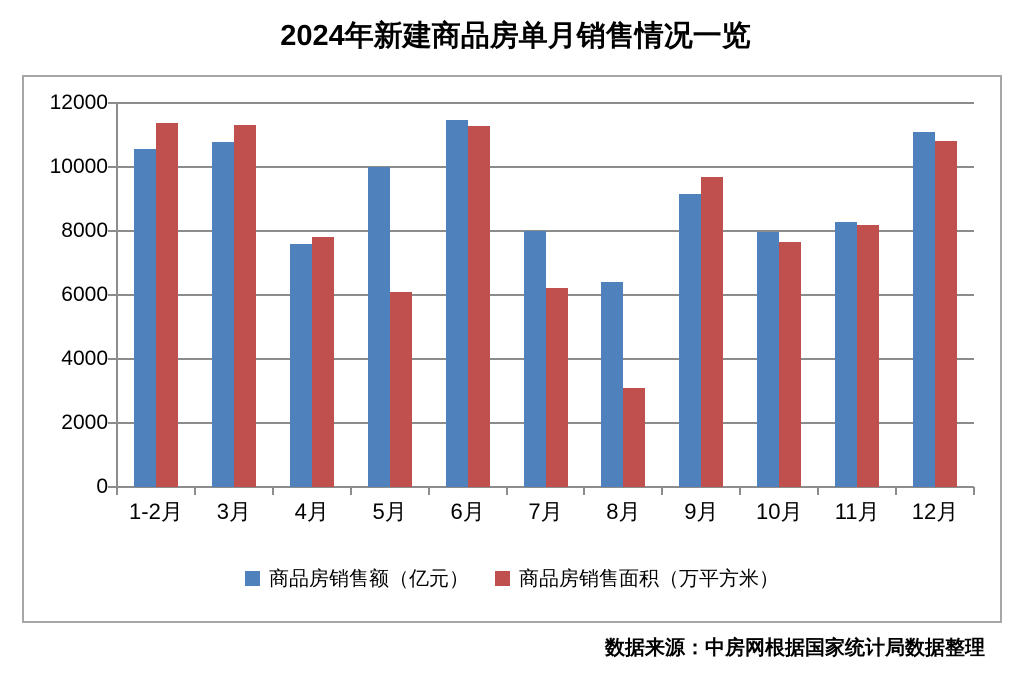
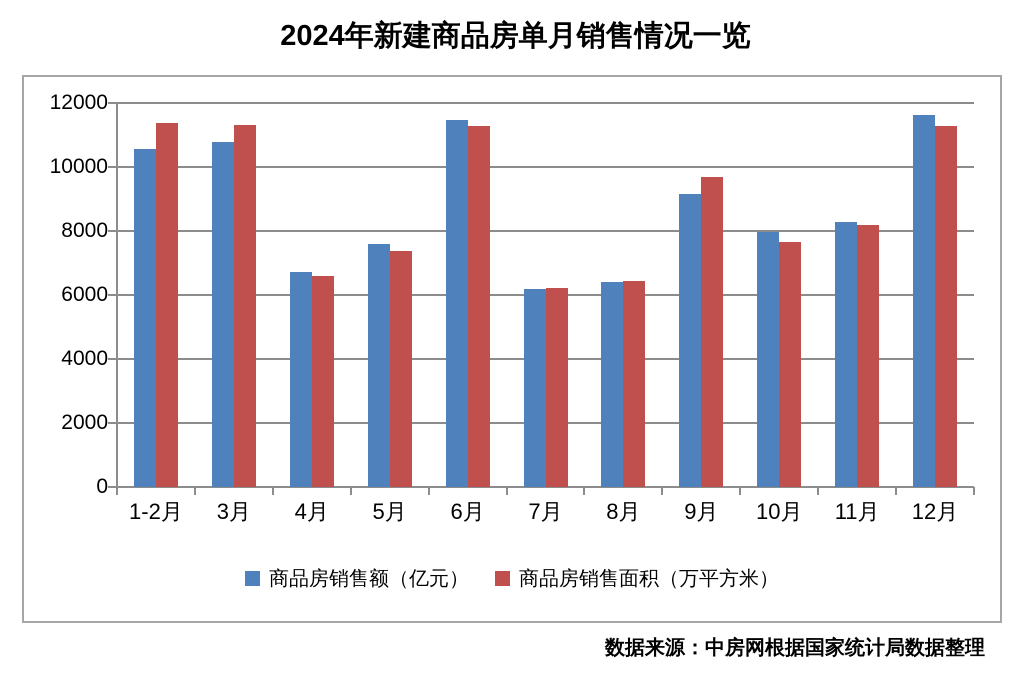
商品房销售额（亿元）/4月: 7600 -> 6700
商品房销售面积（万平方米）/4月: 7800 -> 6600
商品房销售额（亿元）/5月: 10000 -> 7600
商品房销售面积（万平方米）/5月: 6100 -> 7400
商品房销售额（亿元）/7月: 8000 -> 6200
商品房销售面积（万平方米）/8月: 3100 -> 6500
商品房销售额（亿元）/12月: 11100 -> 11600
商品房销售面积（万平方米）/12月: 10800 -> 11300
